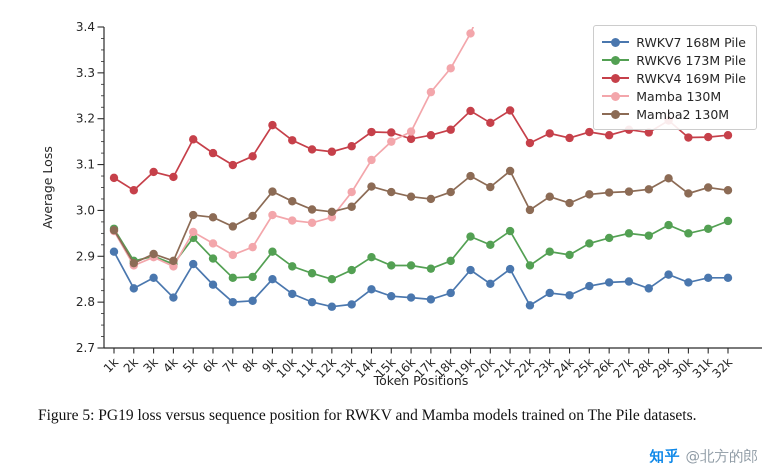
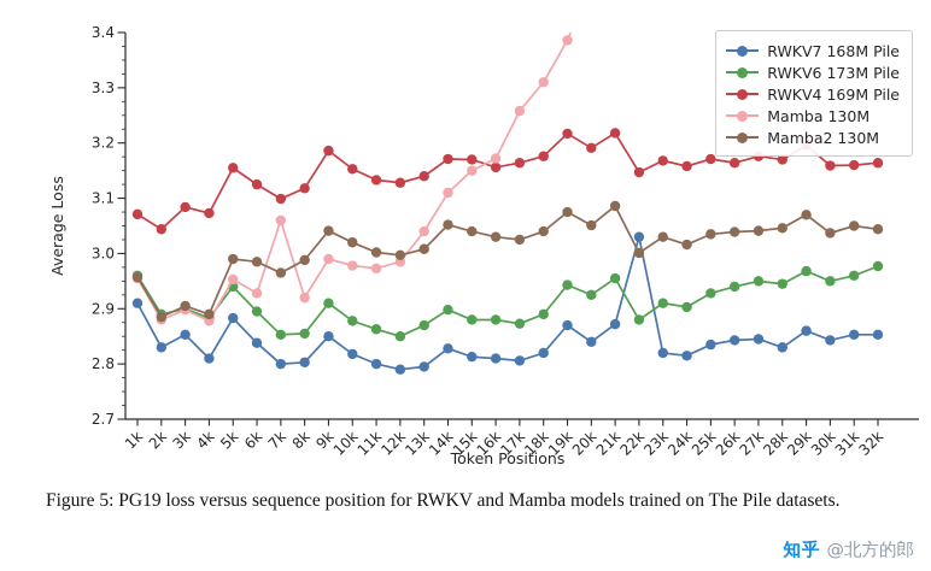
Mamba 130M/7k: 2.90 -> 3.06
RWKV7 168M Pile/22k: 2.79 -> 3.03
